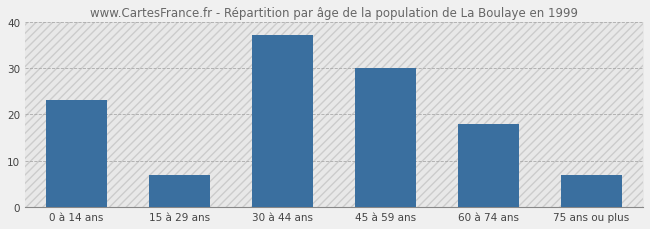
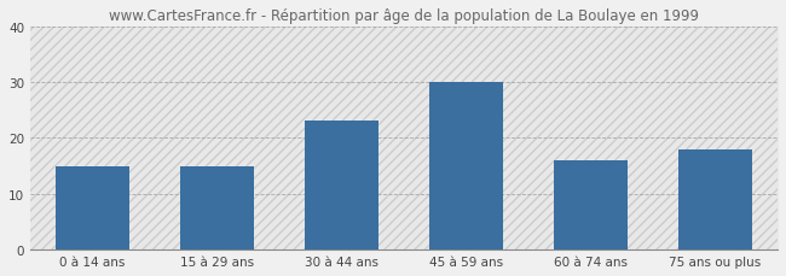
0 à 14 ans: 23 -> 15
15 à 29 ans: 7 -> 15
30 à 44 ans: 37 -> 23
60 à 74 ans: 18 -> 16
75 ans ou plus: 7 -> 18
